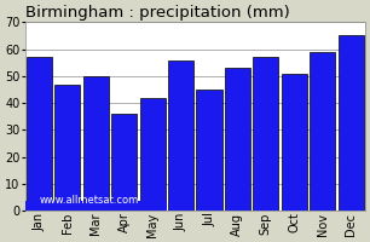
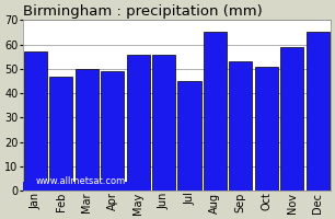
Apr: 36 -> 49
May: 42 -> 56
Aug: 53 -> 65
Sep: 57 -> 53
